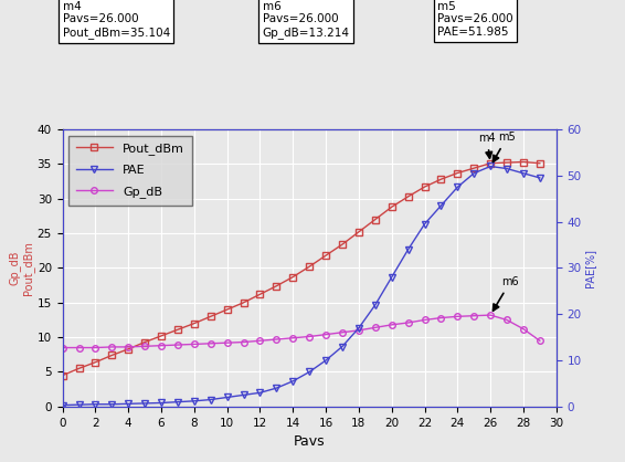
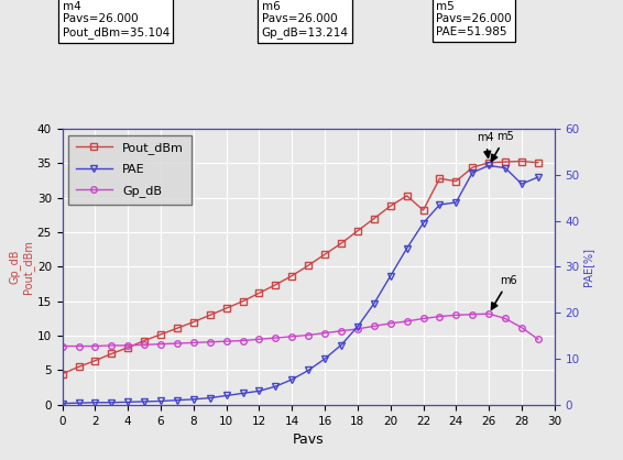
Pout_dBm/22: 31.7 -> 28.2
Pout_dBm/24: 33.7 -> 32.4
PAE/24: 47.5 -> 44.0
PAE/28: 50.5 -> 48.0
